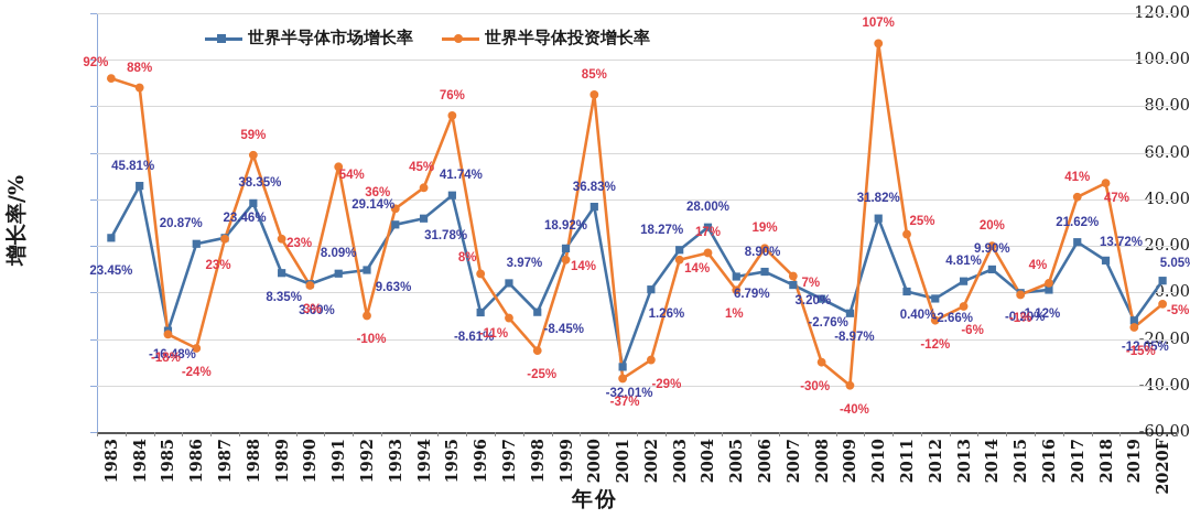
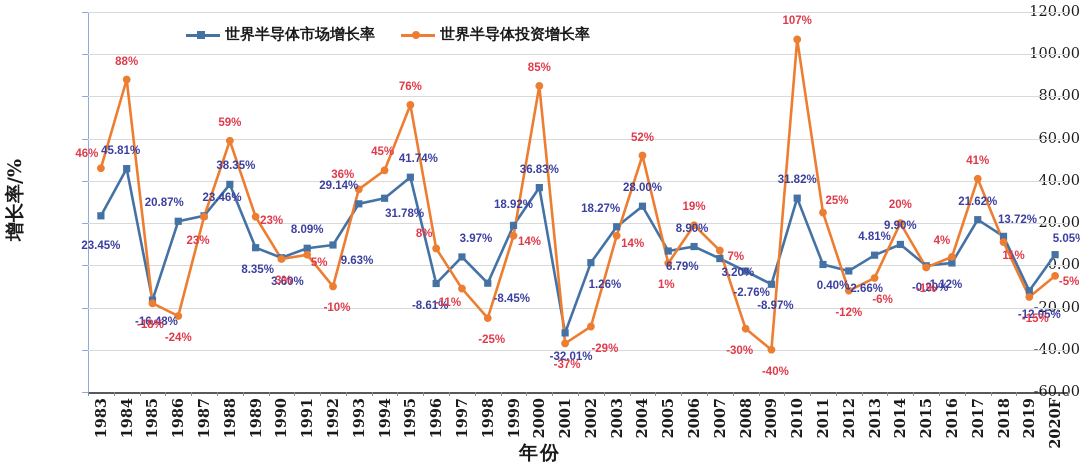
世界半导体投资增长率/1983: 92% -> 46%
世界半导体投资增长率/1991: 54% -> 5%
世界半导体投资增长率/2004: 17% -> 52%
世界半导体投资增长率/2018: 47% -> 11%
